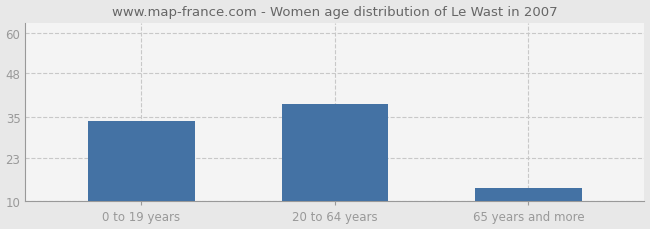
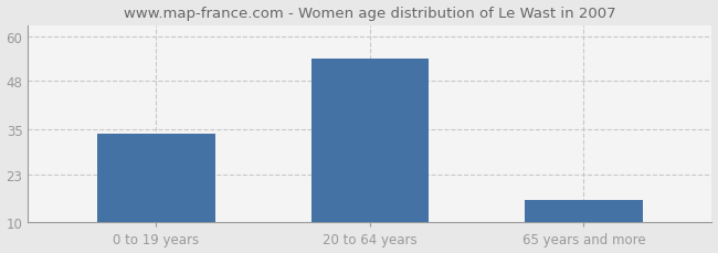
20 to 64 years: 39 -> 54
65 years and more: 14 -> 16
